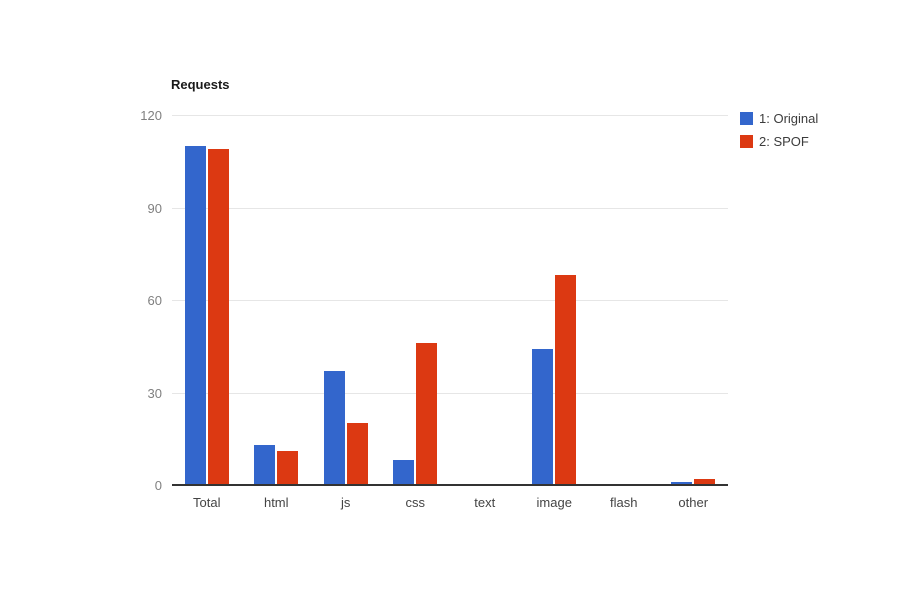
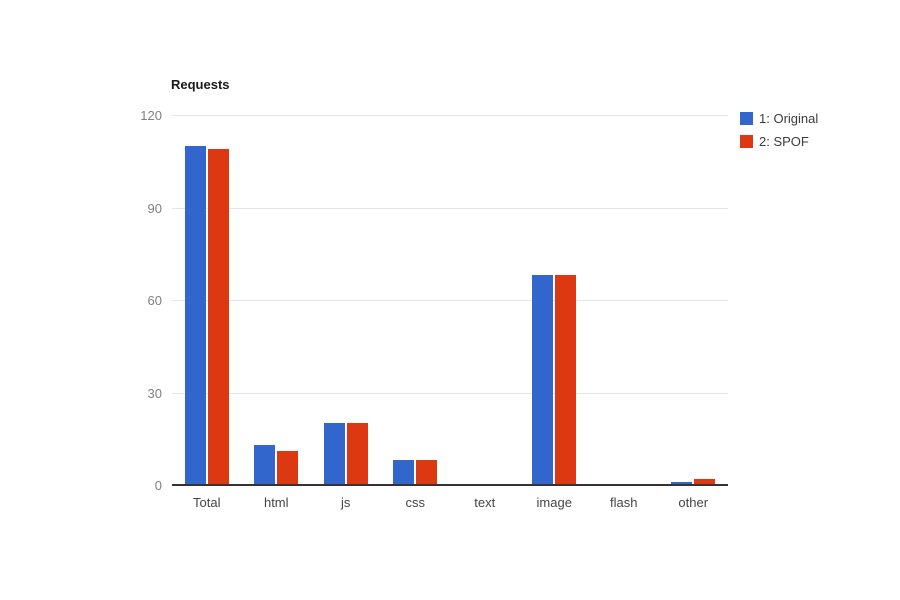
1: Original/js: 37 -> 20
2: SPOF/css: 46 -> 8
1: Original/image: 44 -> 68
